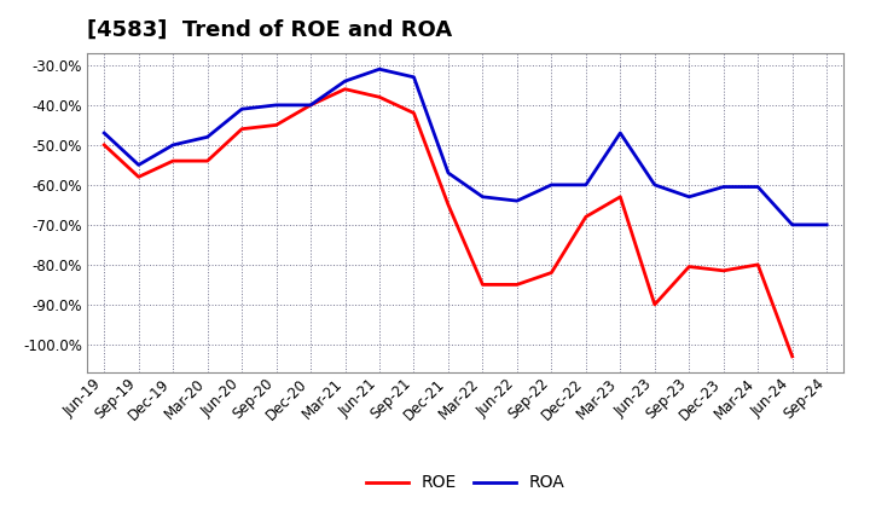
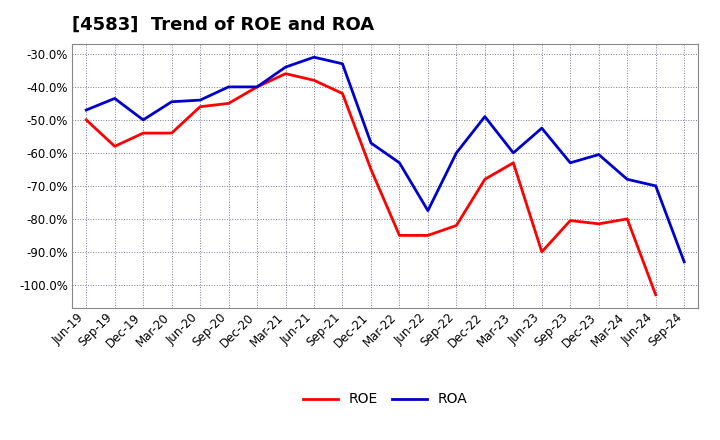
ROA/Sep-19: -55.0% -> -43.5%
ROA/Mar-20: -48.0% -> -44.5%
ROA/Jun-20: -41.0% -> -44.0%
ROA/Jun-22: -64.0% -> -77.5%
ROA/Dec-22: -60.0% -> -49.0%
ROA/Mar-23: -47.0% -> -60.0%
ROA/Jun-23: -60.0% -> -52.5%
ROA/Mar-24: -60.5% -> -68.0%
ROA/Sep-24: -70.0% -> -93.0%
